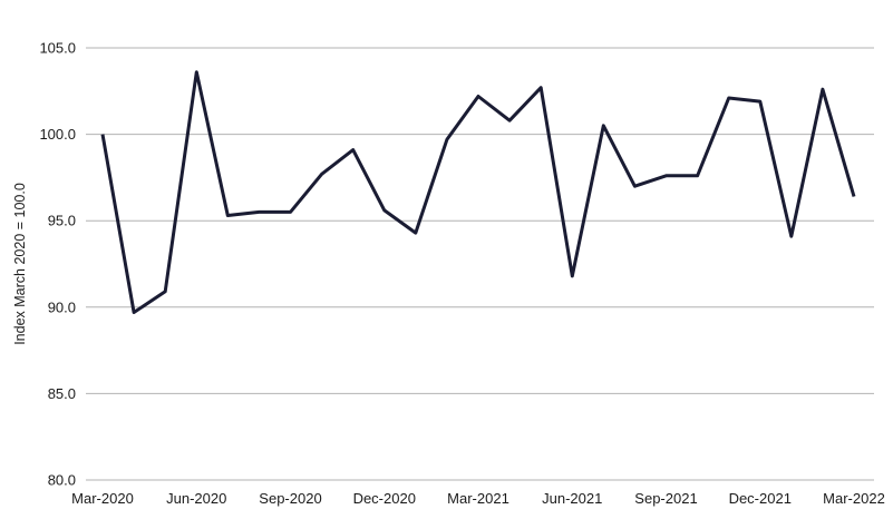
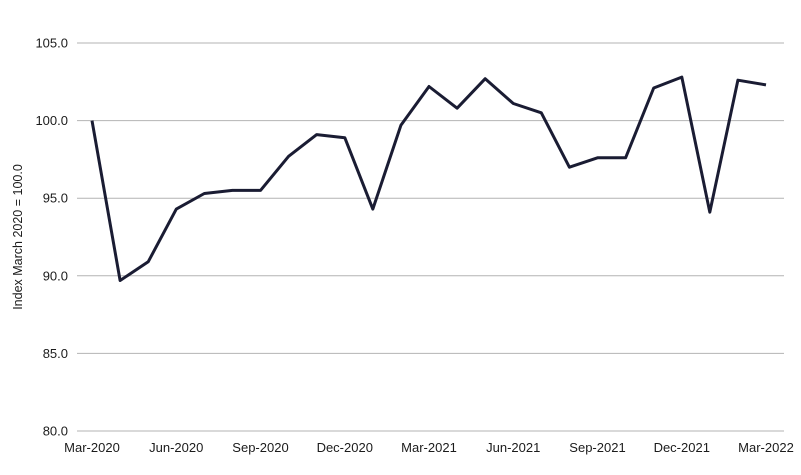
Jun-2020: 103.6 -> 94.3
Dec-2020: 95.6 -> 98.9
Jun-2021: 91.8 -> 101.1
Dec-2021: 101.9 -> 102.8
Mar-2022: 96.4 -> 102.3
